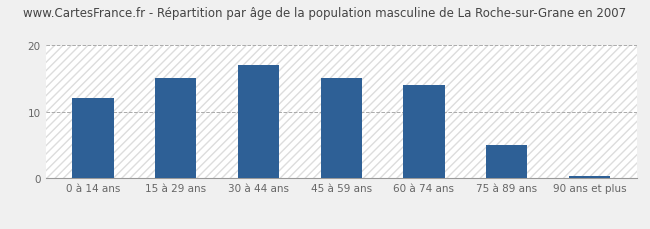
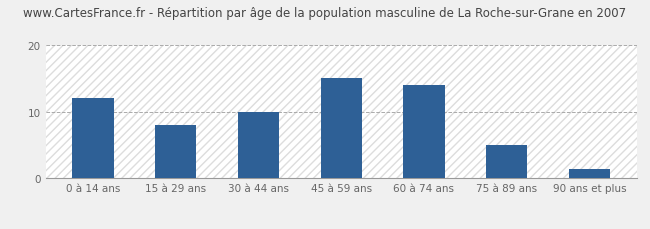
15 à 29 ans: 15.0 -> 8.0
30 à 44 ans: 17.0 -> 10.0
90 ans et plus: 0.3 -> 1.4
